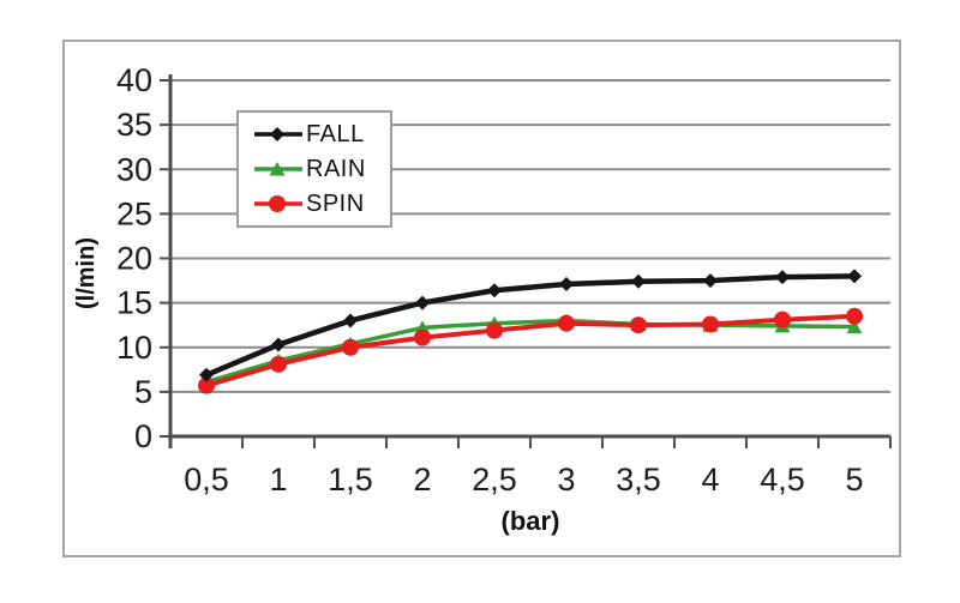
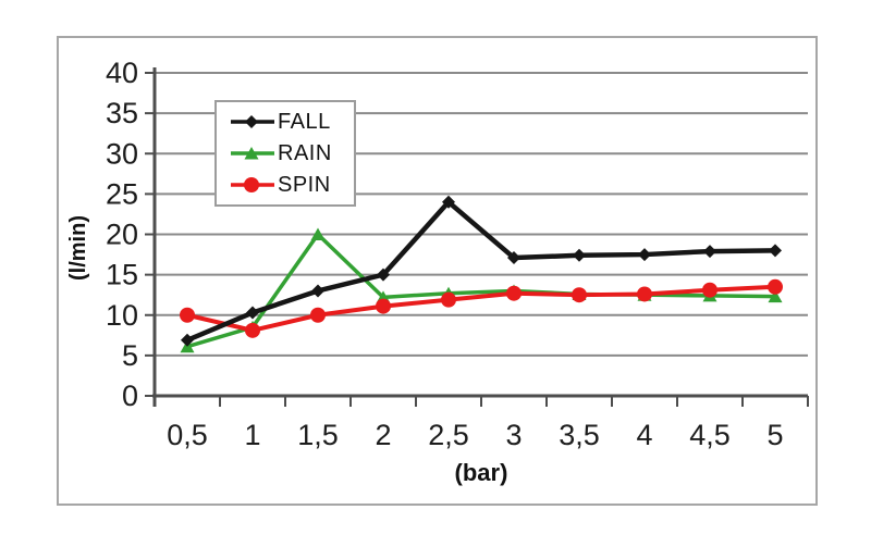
SPIN/0,5: 6 -> 10
RAIN/1,5: 10 -> 20
FALL/2,5: 16 -> 24
